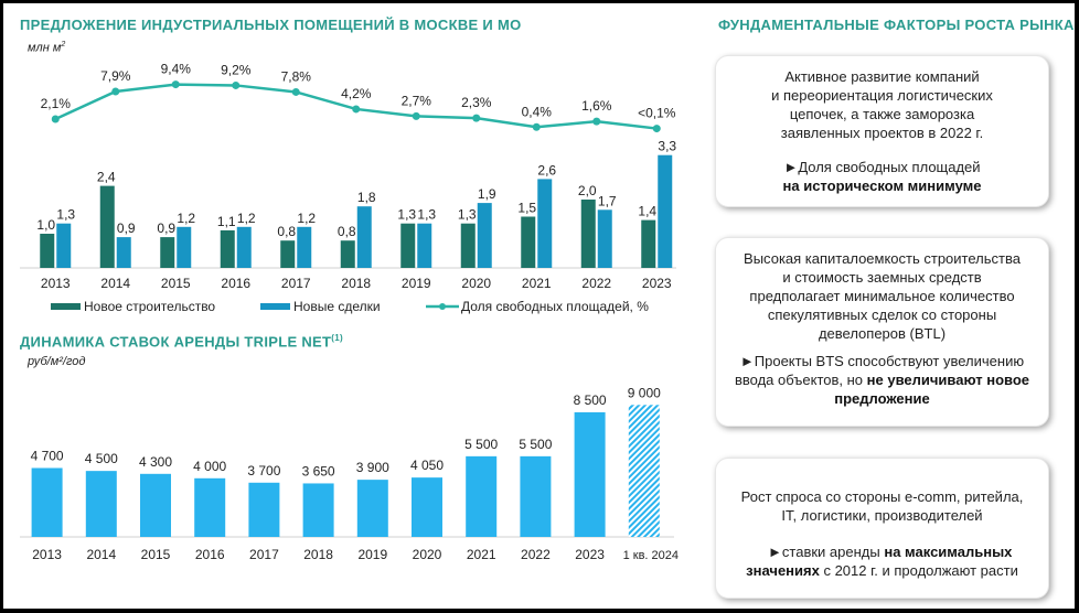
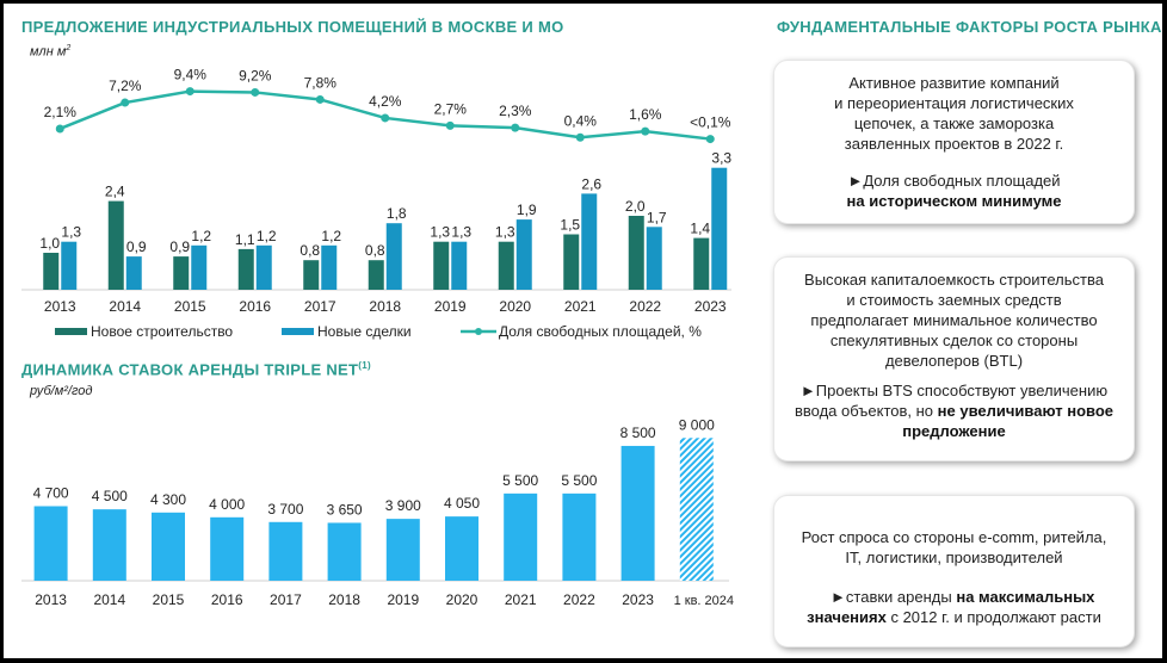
ПРЕДЛОЖЕНИЕ ИНДУСТРИАЛЬНЫХ ПОМЕЩЕНИЙ В МОСКВЕ И МО/Доля свободных площадей, %/2014: 7,9% -> 7,2%
